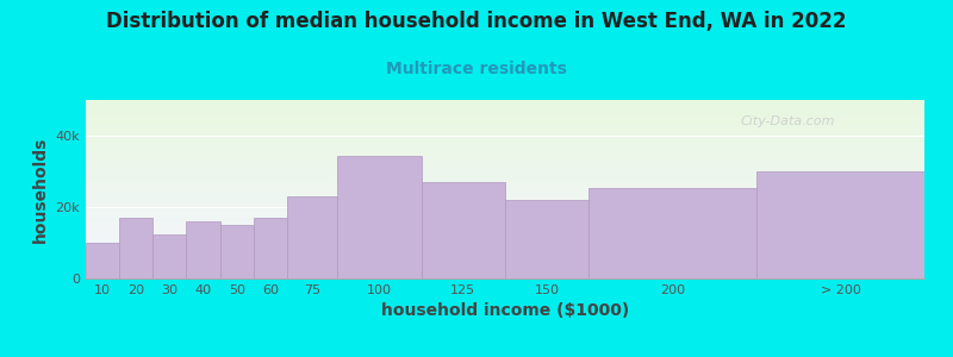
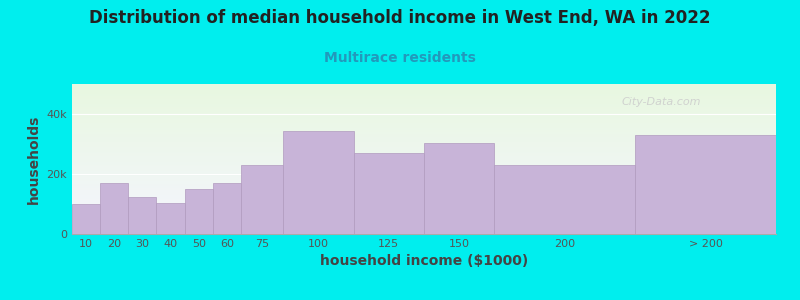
40: 16.0k -> 10.5k
150: 22.0k -> 30.5k
200: 25.5k -> 23.0k
> 200: 30.0k -> 33.0k
